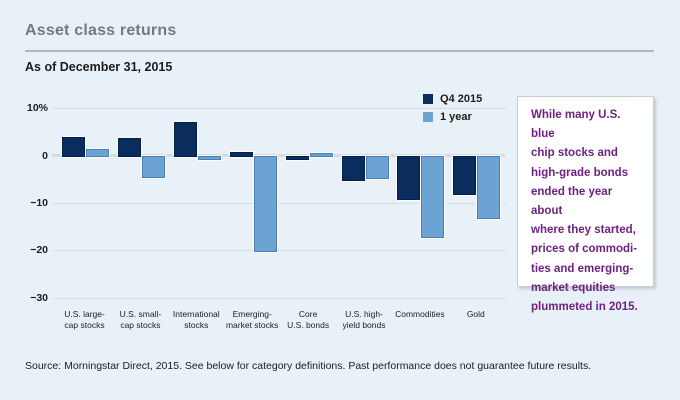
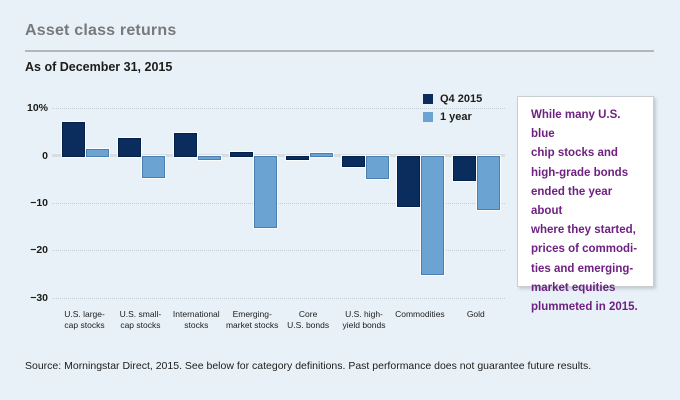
Q4 2015/U.S. large- cap stocks: 4% -> 7%
Q4 2015/International stocks: 7% -> 5%
1 year/Emerging- market stocks: -20% -> -15%
Q4 2015/U.S. high- yield bonds: -5% -> -2%
Q4 2015/Commodities: -9% -> -10%
1 year/Commodities: -17% -> -25%
Q4 2015/Gold: -8% -> -5%
1 year/Gold: -13% -> -11%
